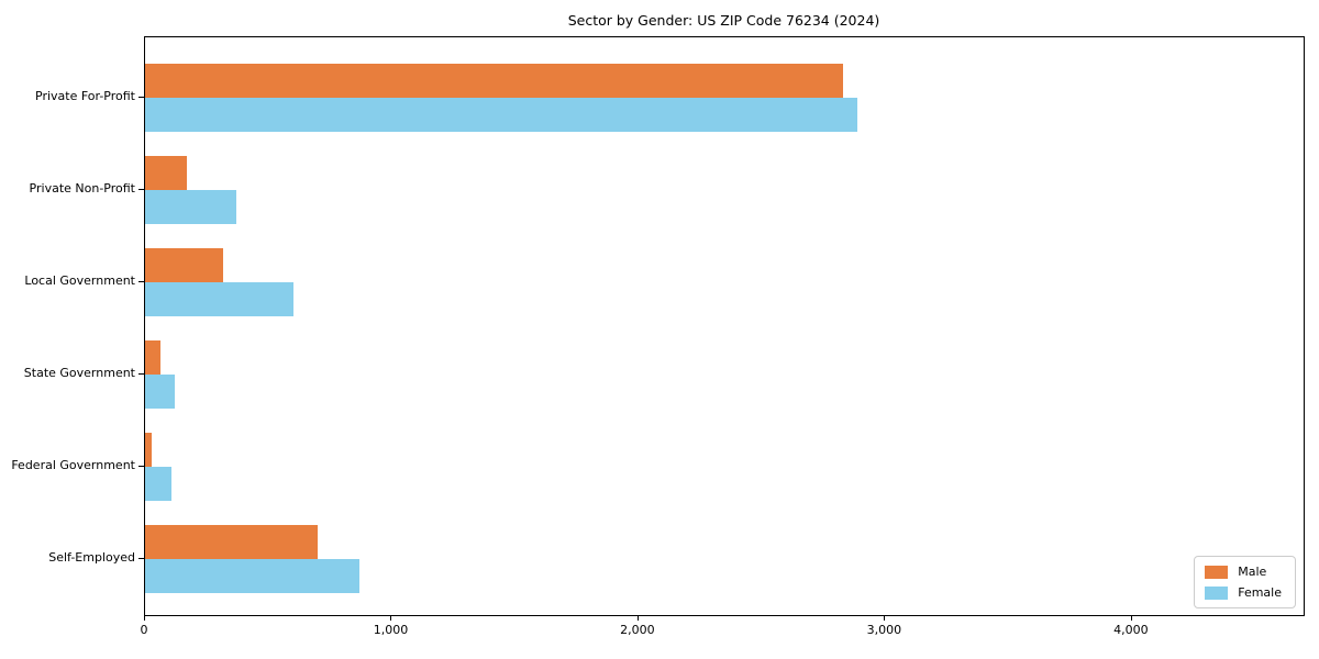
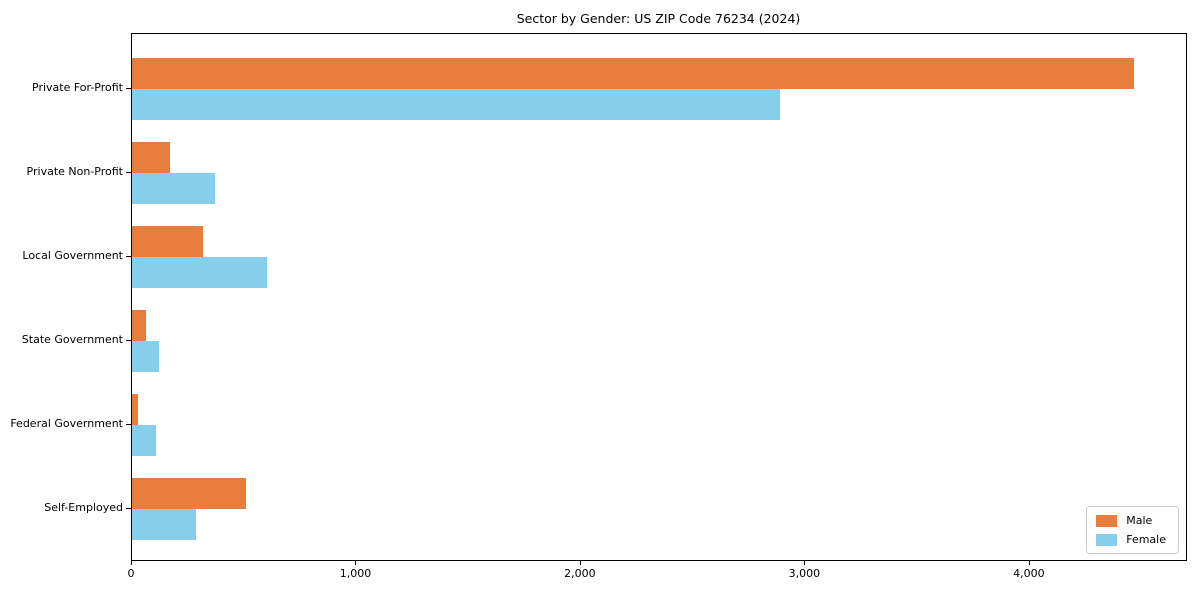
Male/Private For-Profit: 2830 -> 4470
Male/Self-Employed: 700 -> 510
Female/Self-Employed: 870 -> 280
